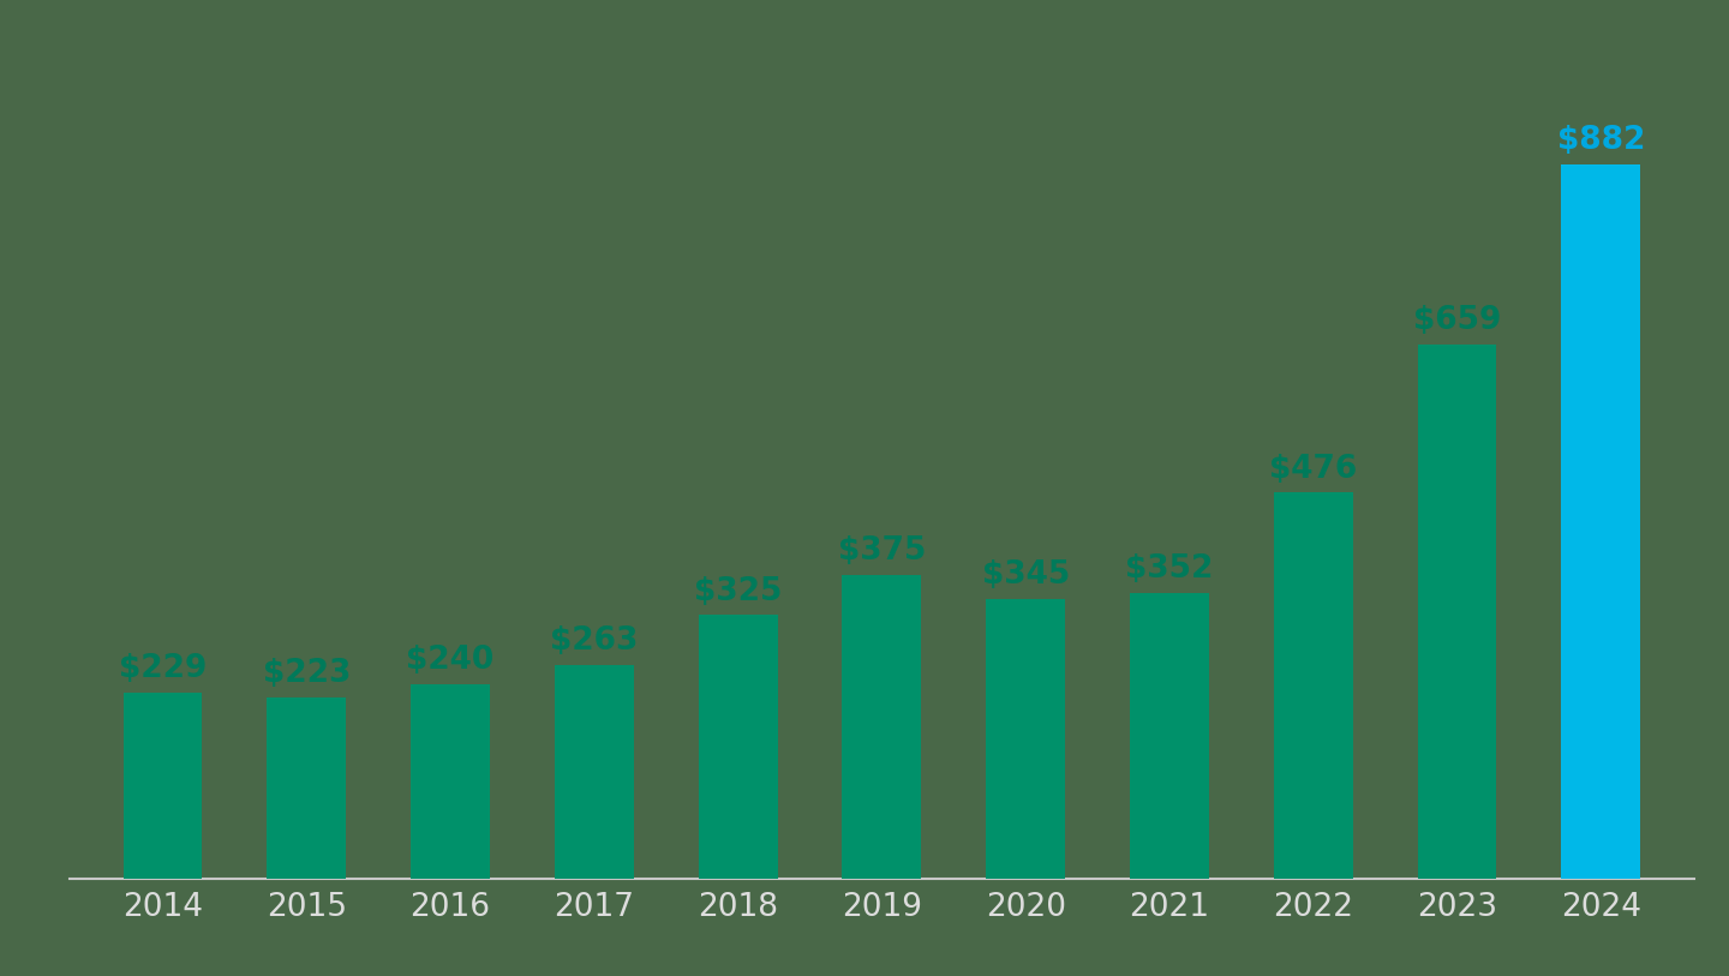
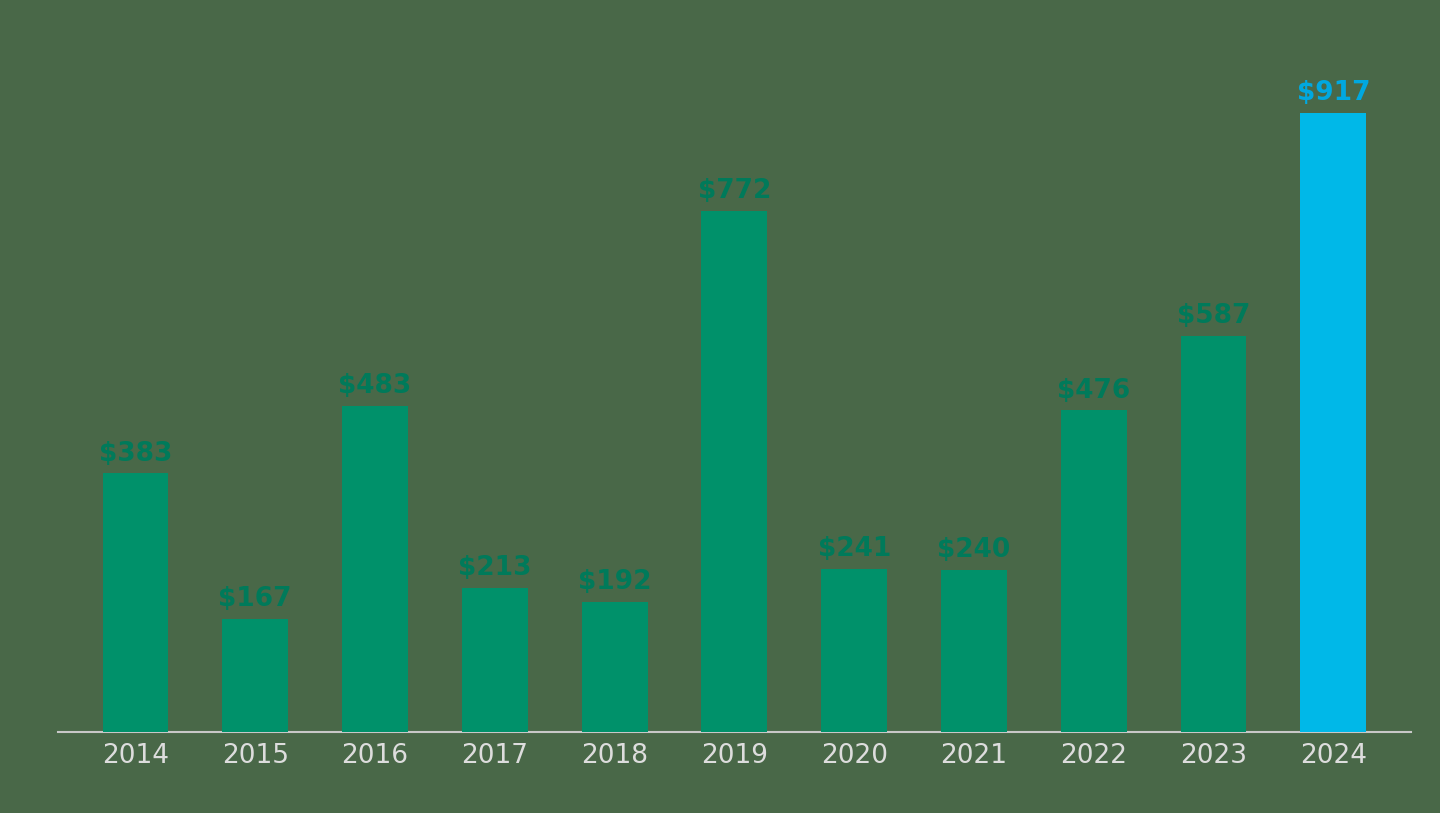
2014: $229 -> $383
2015: $223 -> $167
2016: $240 -> $483
2017: $263 -> $213
2018: $325 -> $192
2019: $375 -> $772
2020: $345 -> $241
2021: $352 -> $240
2023: $659 -> $587
2024: $882 -> $917
